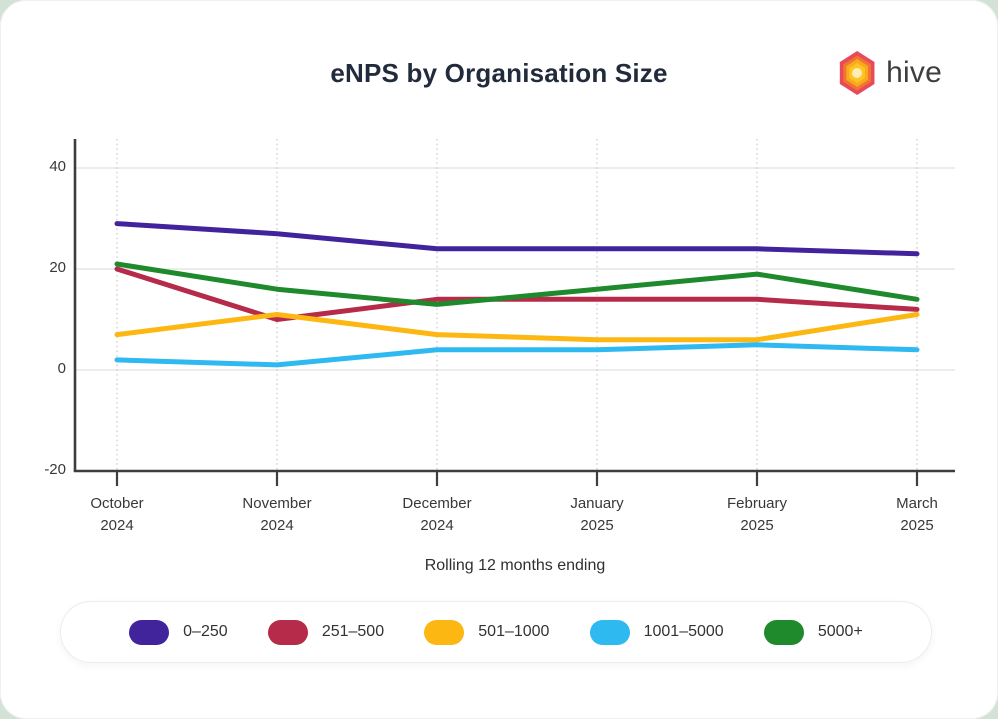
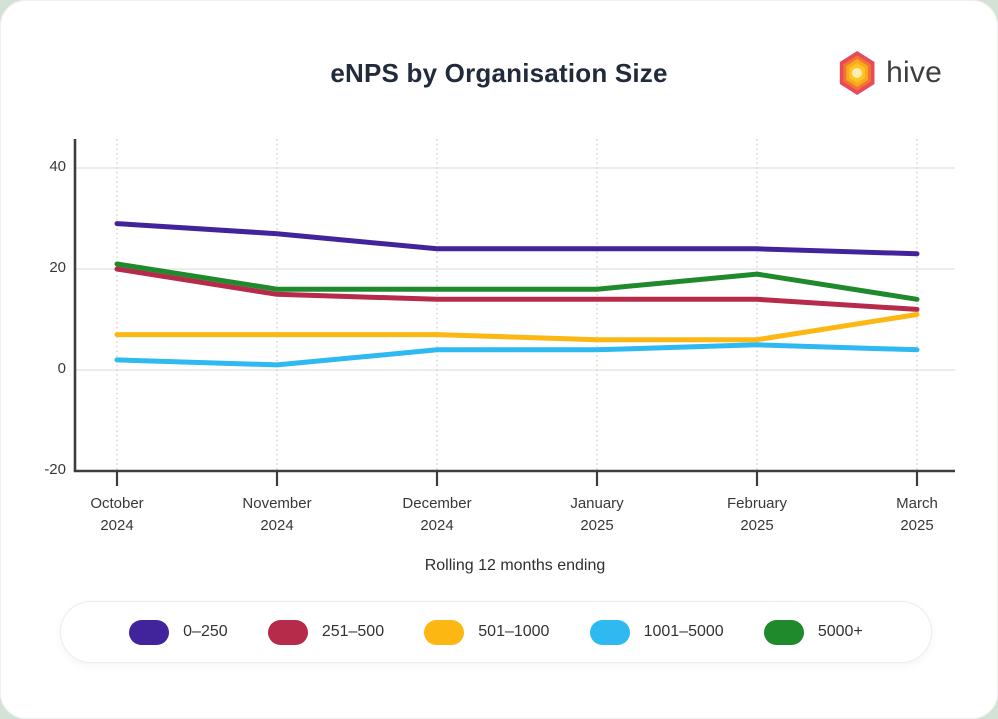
251–500/November 2024: 10 -> 15
501–1000/November 2024: 11 -> 7
5000+/December 2024: 13 -> 16
